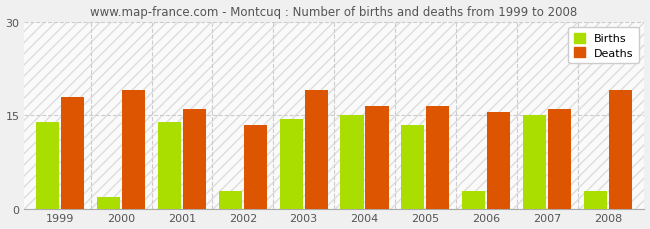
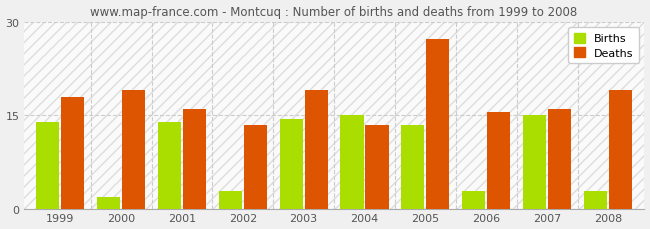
Deaths/2004: 16.5 -> 13.4
Deaths/2005: 16.5 -> 27.2
